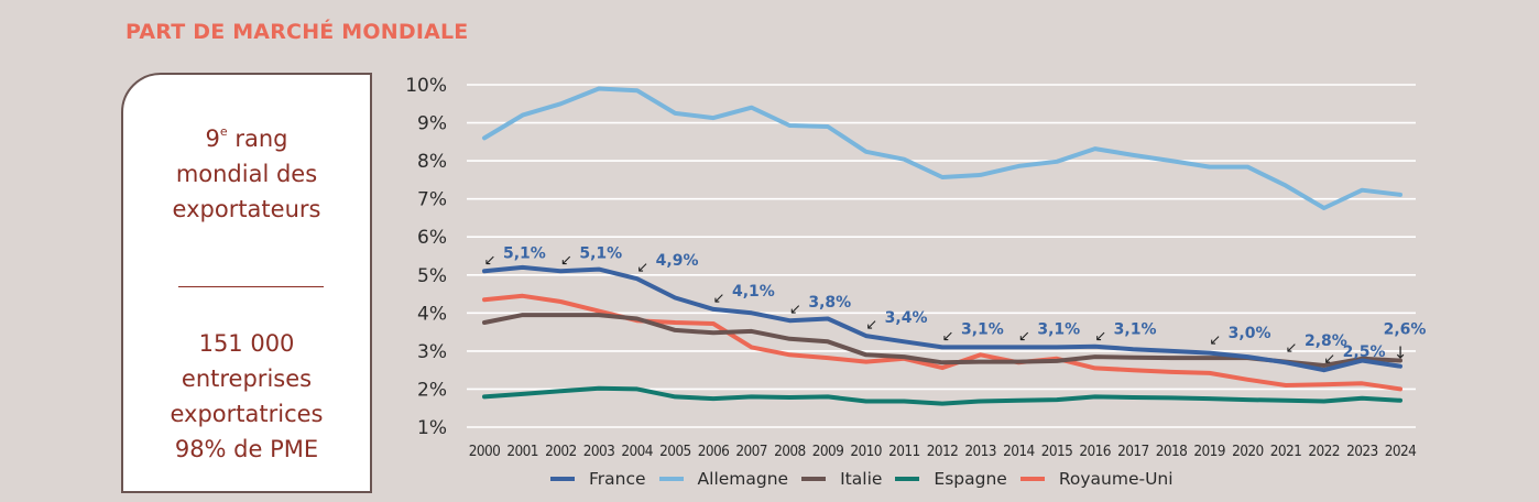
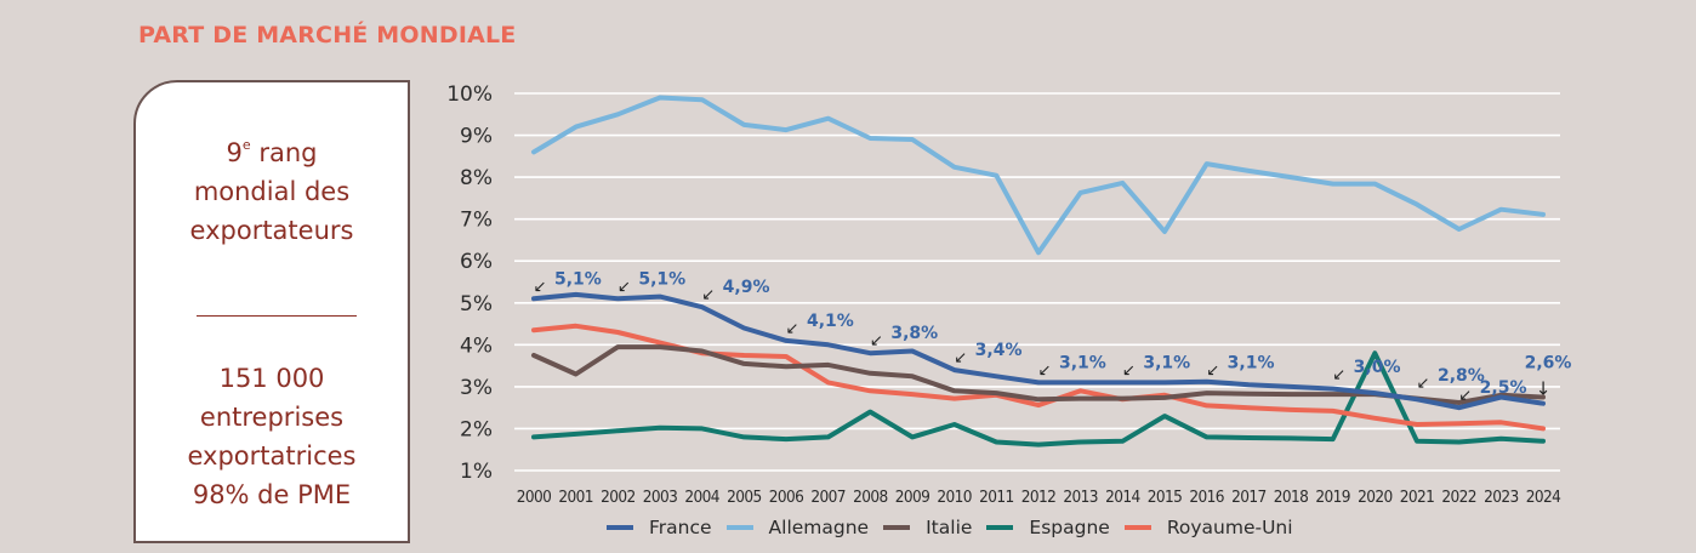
Italie/2001: 4.0% -> 3.3%
Espagne/2008: 1.8% -> 2.4%
Espagne/2010: 1.7% -> 2.1%
Allemagne/2012: 7.6% -> 6.2%
Allemagne/2015: 8.0% -> 6.7%
Espagne/2015: 1.7% -> 2.3%
Espagne/2020: 1.7% -> 3.8%
